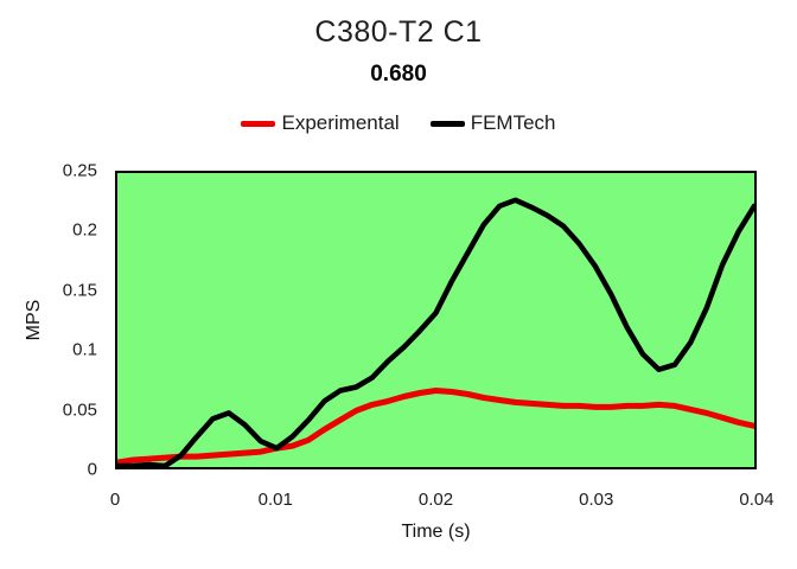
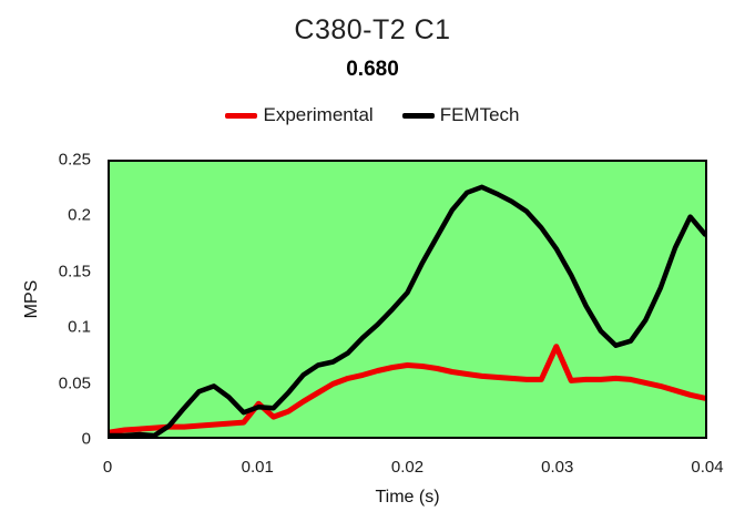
Experimental/0.01: 0.016 -> 0.030
FEMTech/0.01: 0.016 -> 0.027
Experimental/0.03: 0.051 -> 0.082
FEMTech/0.04: 0.222 -> 0.184
